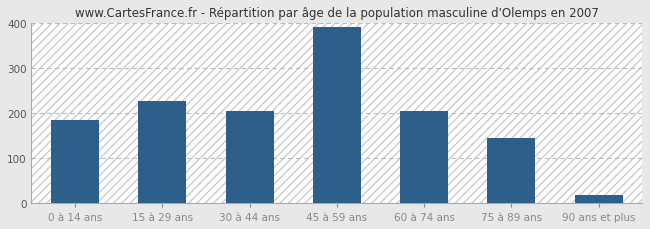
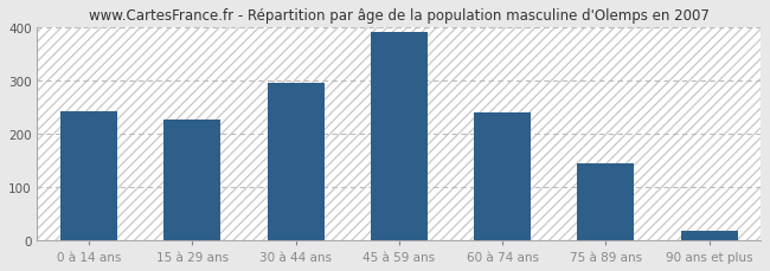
0 à 14 ans: 185 -> 242
30 à 44 ans: 205 -> 295
60 à 74 ans: 205 -> 239
